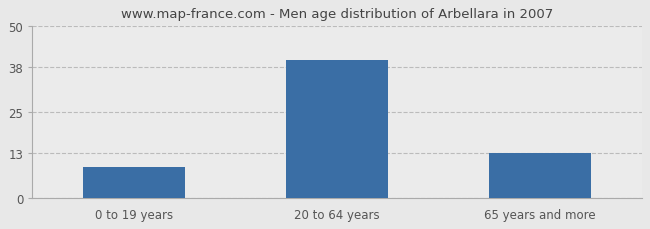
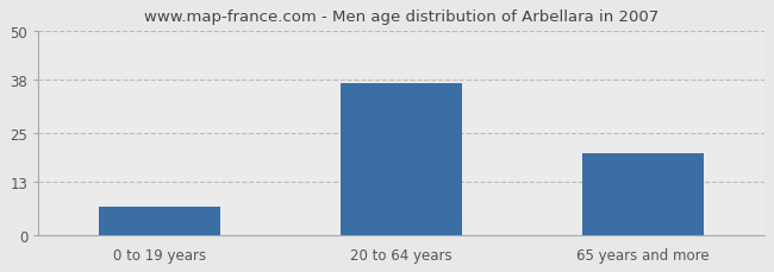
0 to 19 years: 9 -> 7
20 to 64 years: 40 -> 37
65 years and more: 13 -> 20
